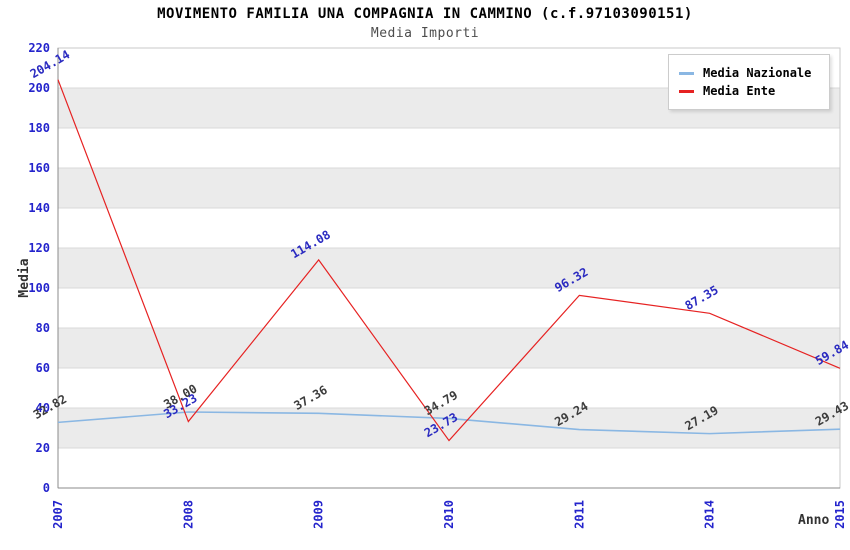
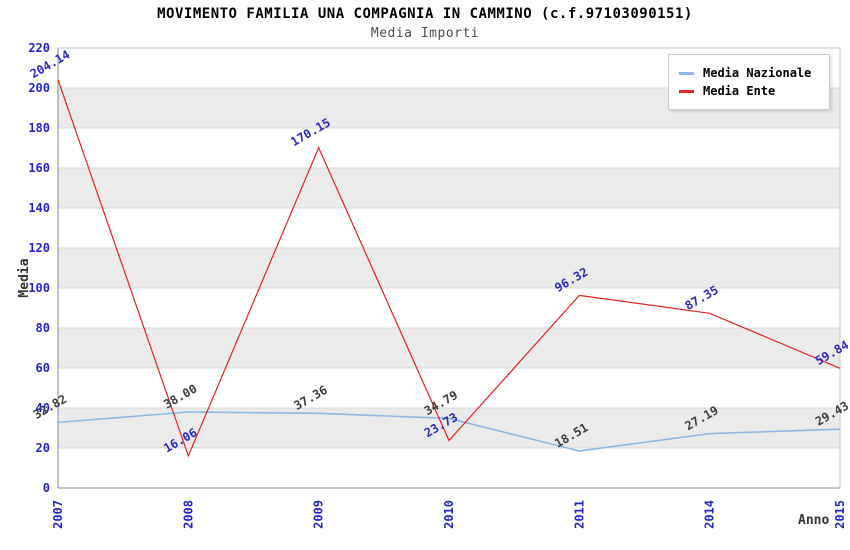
Media Ente/2008: 33.23 -> 16.06
Media Ente/2009: 114.08 -> 170.15
Media Nazionale/2011: 29.24 -> 18.51
